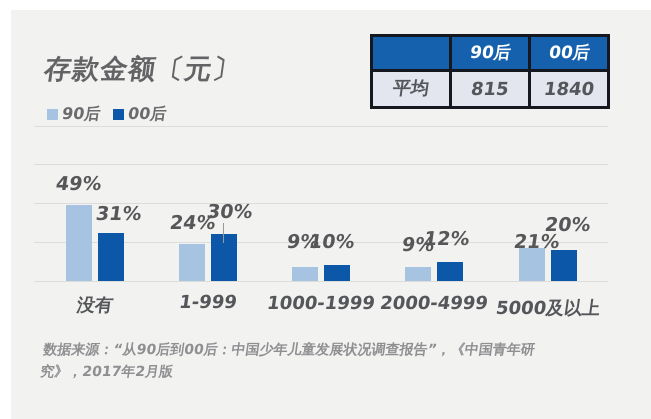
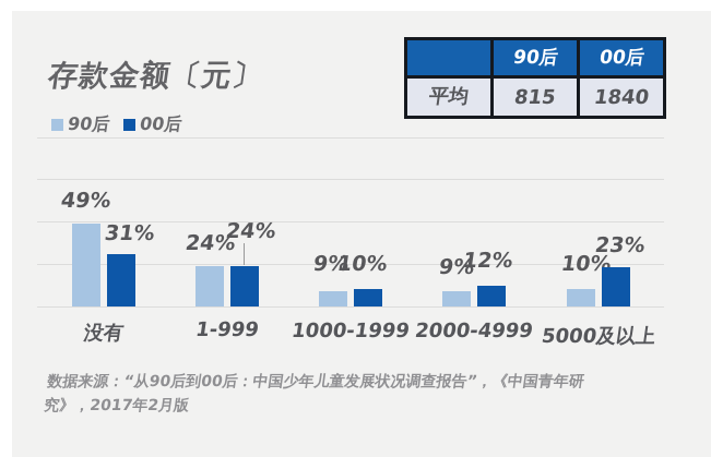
00后/1-999: 30% -> 24%
90后/5000及以上: 21% -> 10%
00后/5000及以上: 20% -> 23%
